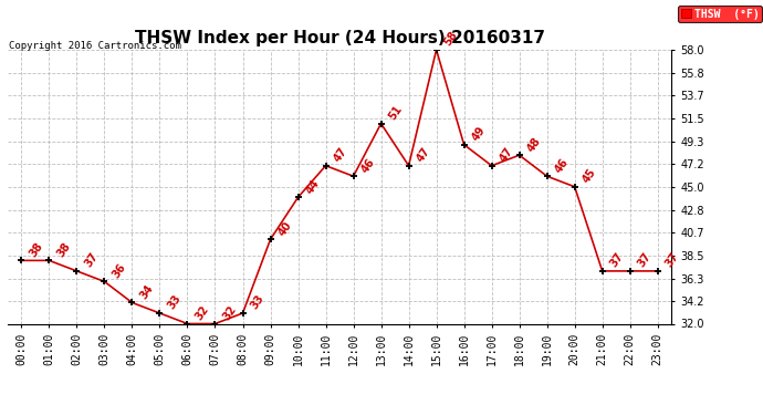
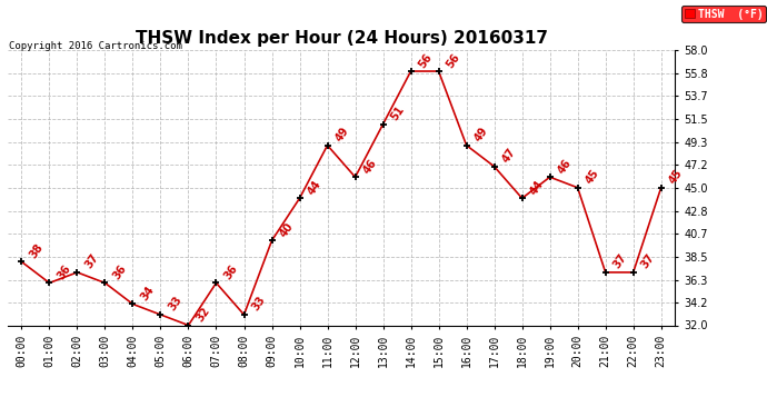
01:00: 38 -> 36
07:00: 32 -> 36
11:00: 47 -> 49
14:00: 47 -> 56
15:00: 58 -> 56
18:00: 48 -> 44
23:00: 37 -> 45
